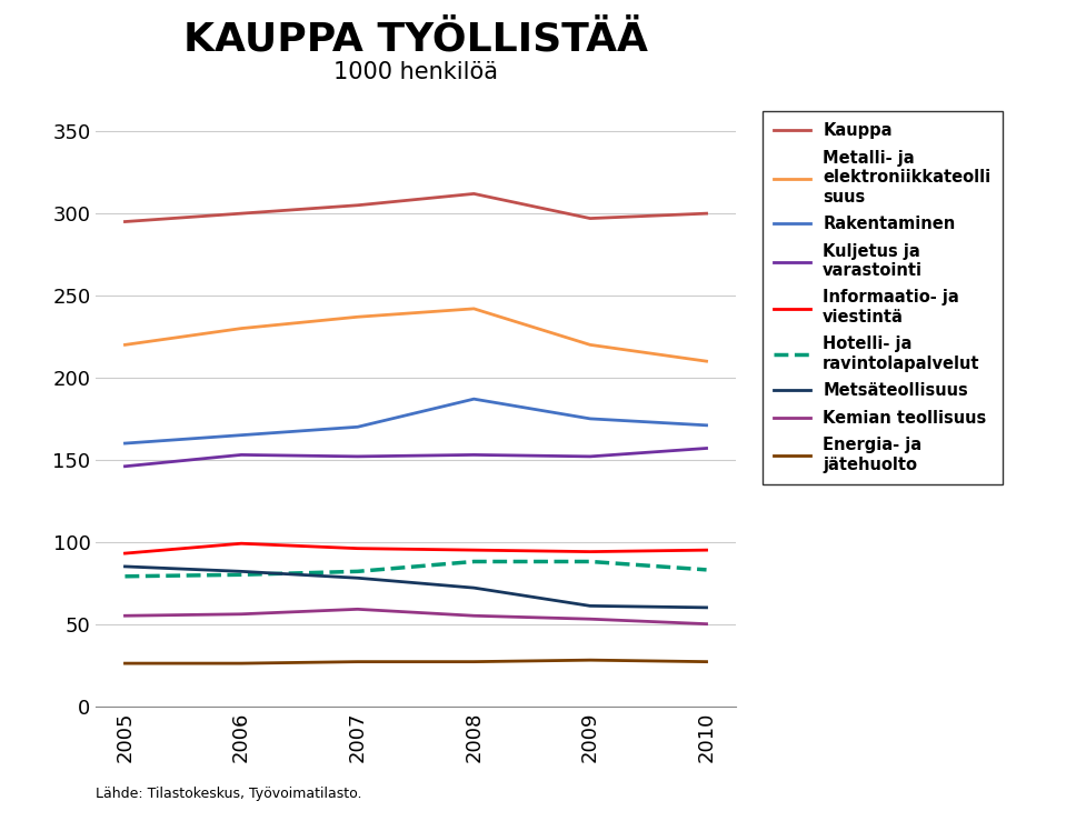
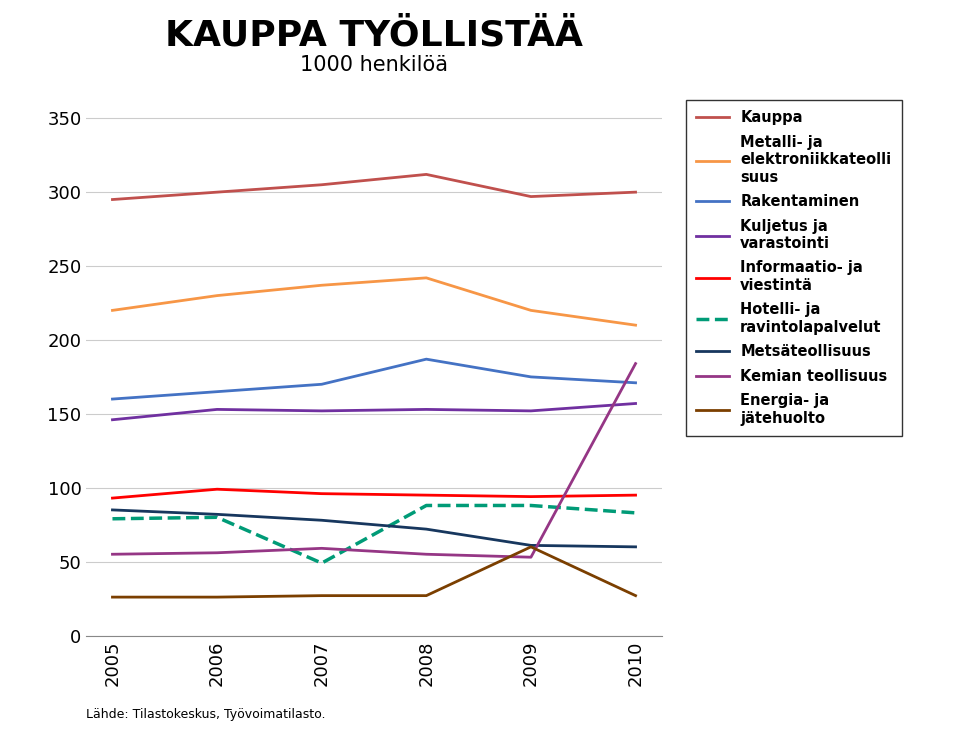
Hotelli- ja ravintolapalvelut/2007: 82 -> 49
Energia- ja jätehuolto/2009: 28 -> 60
Kemian teollisuus/2010: 50 -> 184
